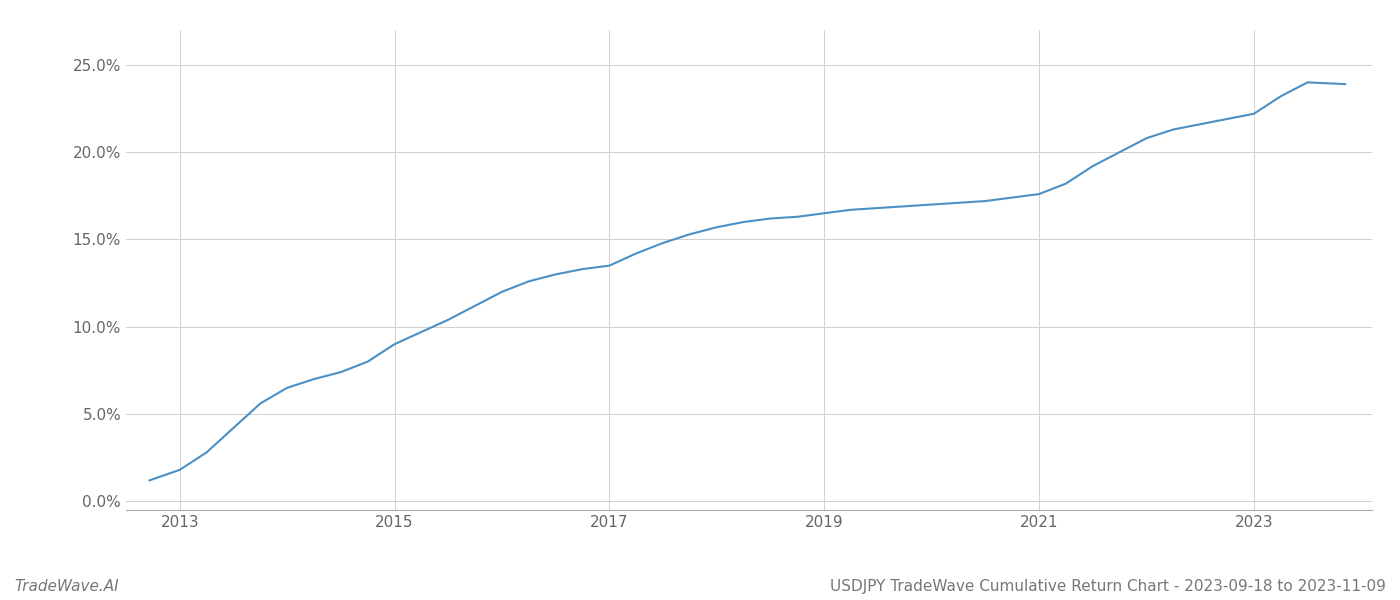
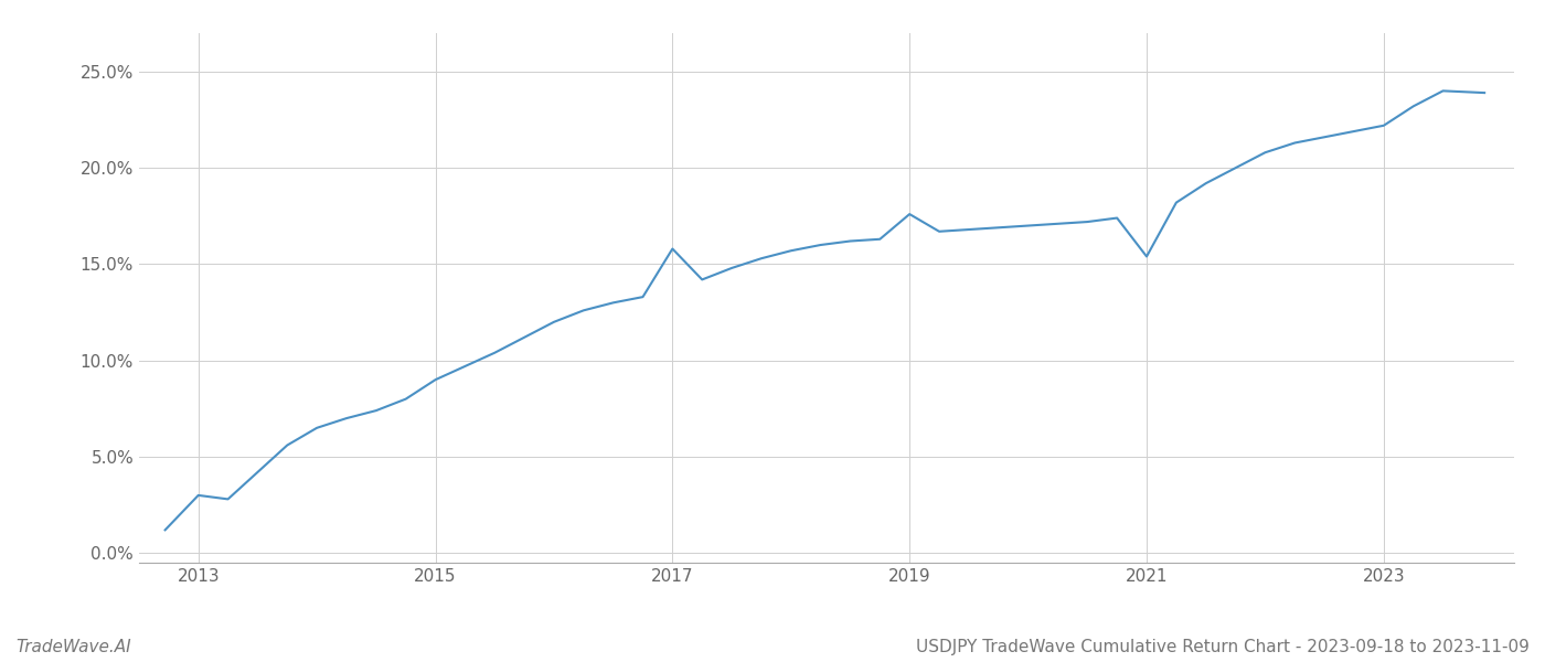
2013: 1.8% -> 3.0%
2017: 13.5% -> 15.8%
2019: 16.5% -> 17.6%
2021: 17.6% -> 15.4%
